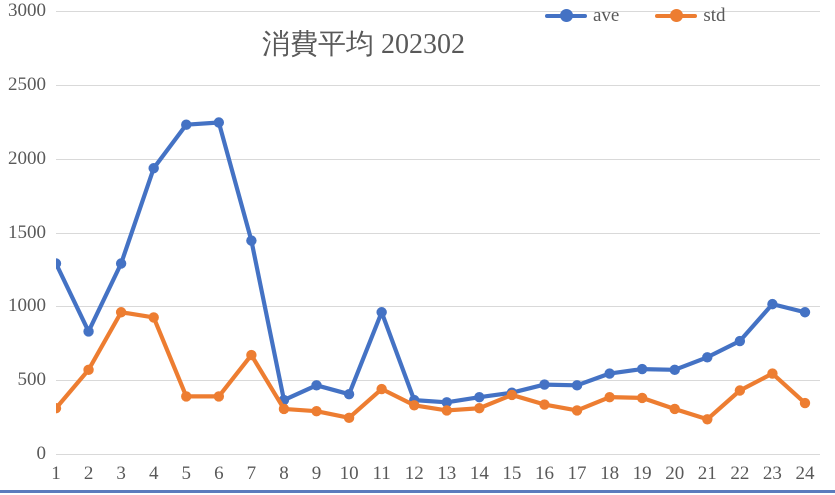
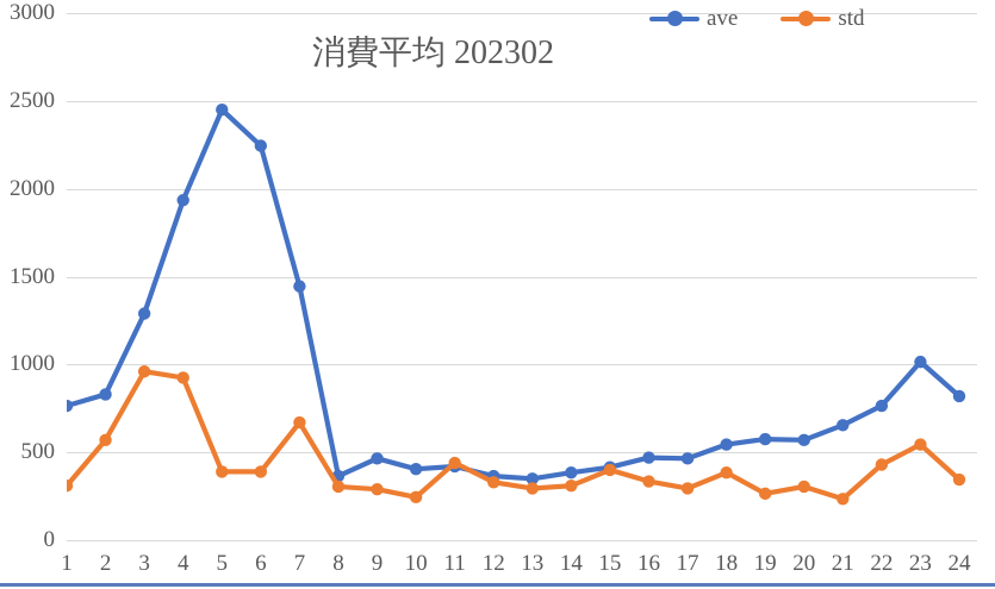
ave/1: 1290 -> 760
ave/5: 2230 -> 2450
ave/11: 960 -> 420
std/19: 380 -> 260
ave/24: 960 -> 820
